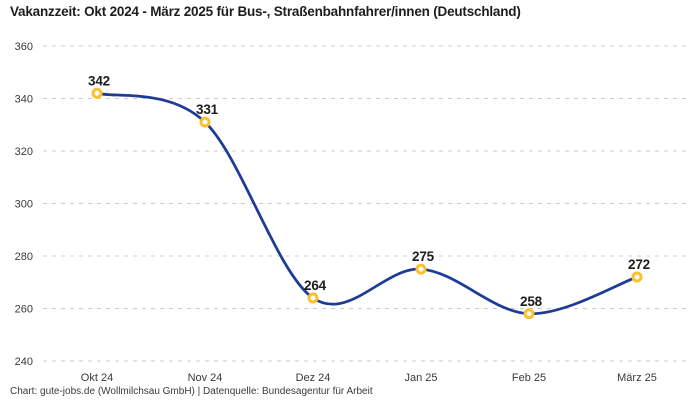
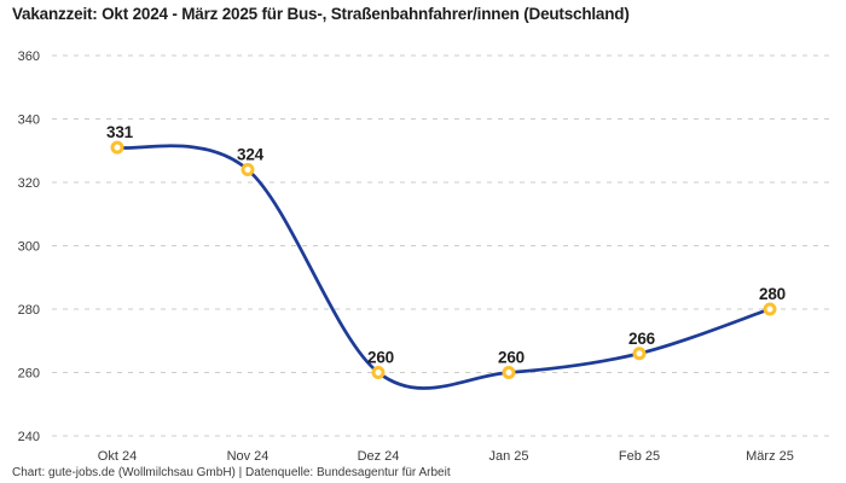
Okt 24: 342 -> 331
Nov 24: 331 -> 324
Dez 24: 264 -> 260
Jan 25: 275 -> 260
Feb 25: 258 -> 266
März 25: 272 -> 280
